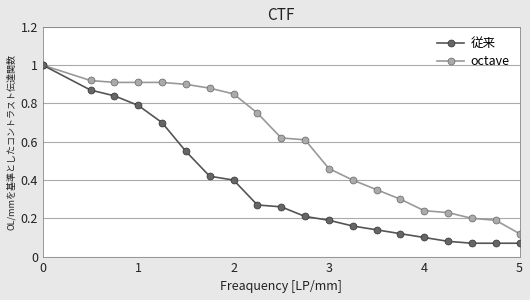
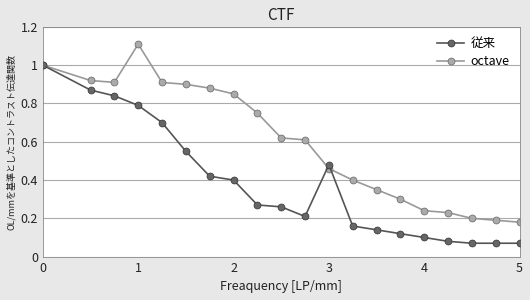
octave/1: 0.91 -> 1.11
従来/3: 0.19 -> 0.48
octave/5: 0.12 -> 0.18
